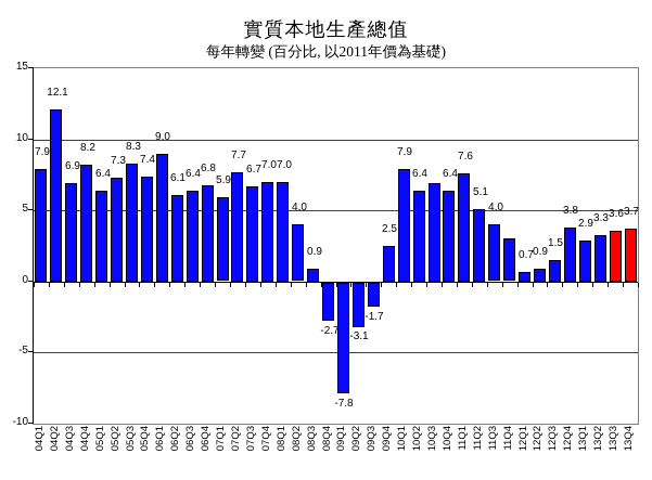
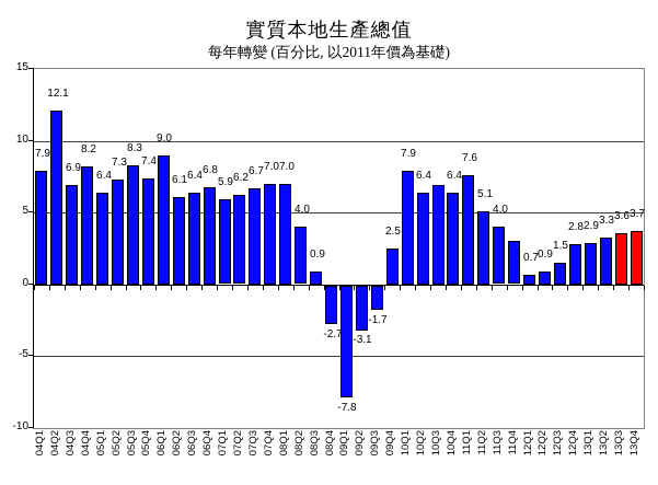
07Q2: 7.7 -> 6.2
12Q4: 3.8 -> 2.8
